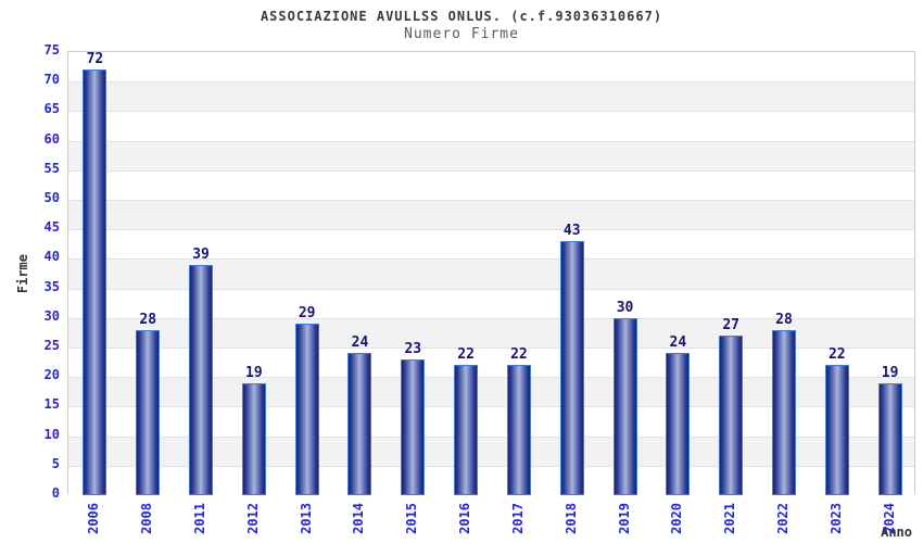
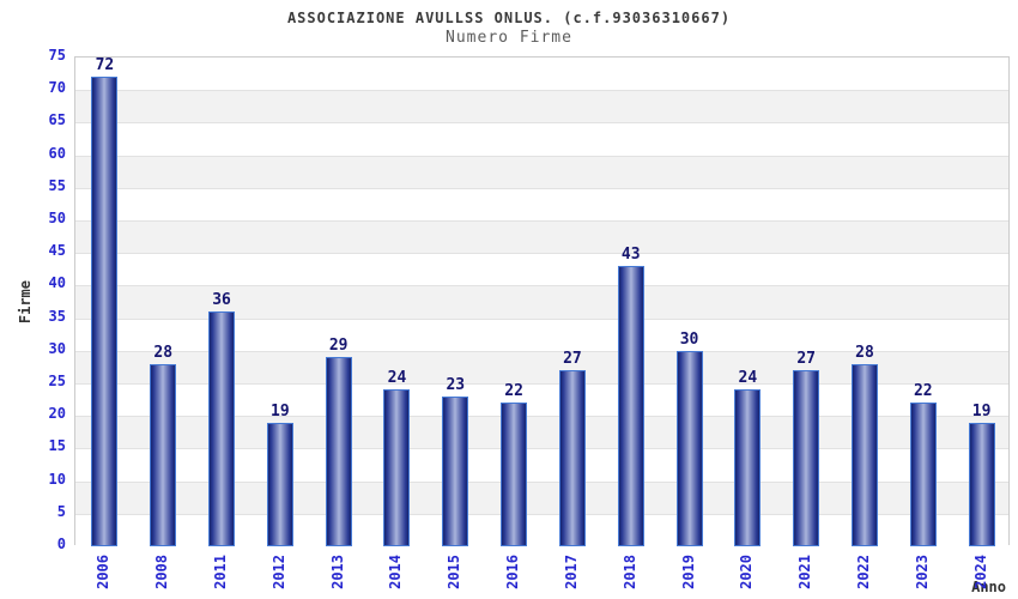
2011: 39 -> 36
2017: 22 -> 27
